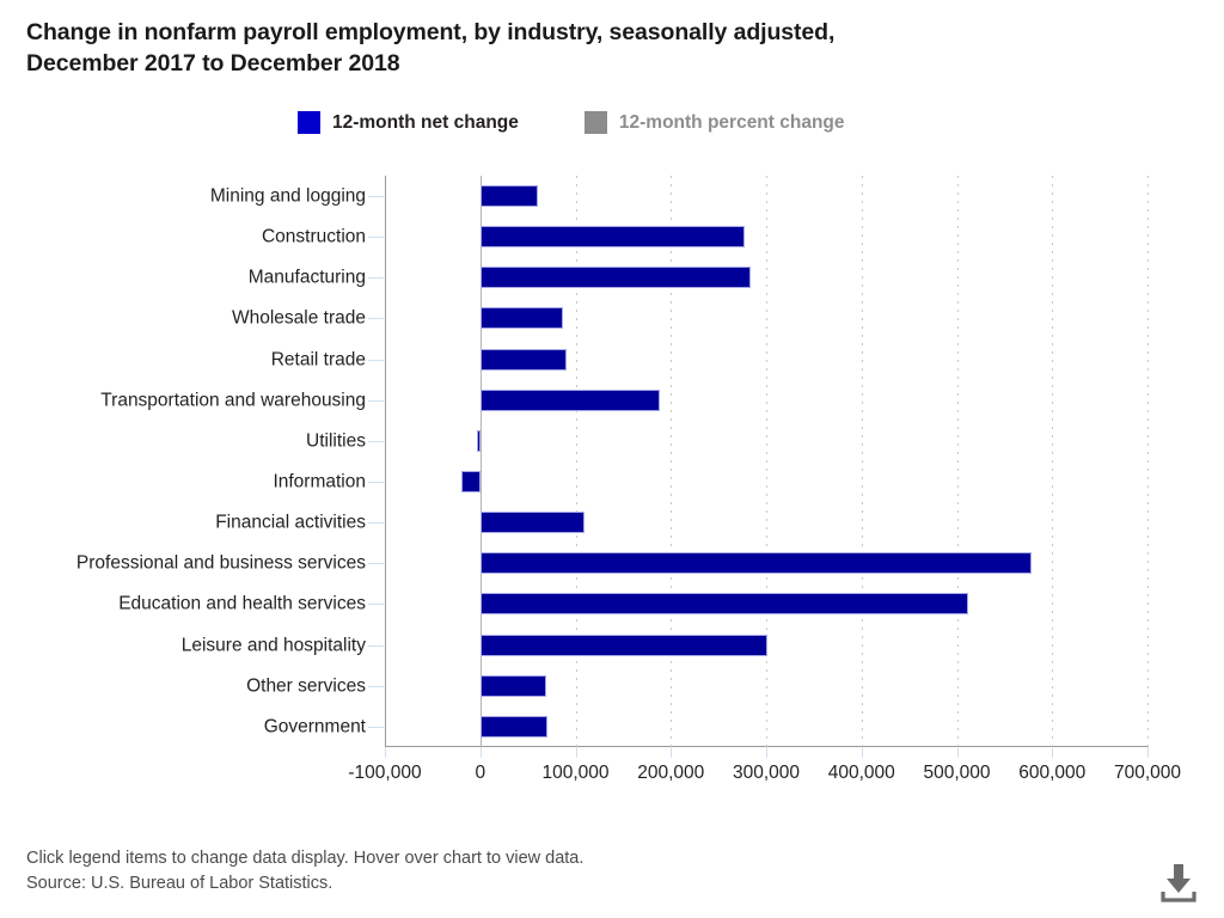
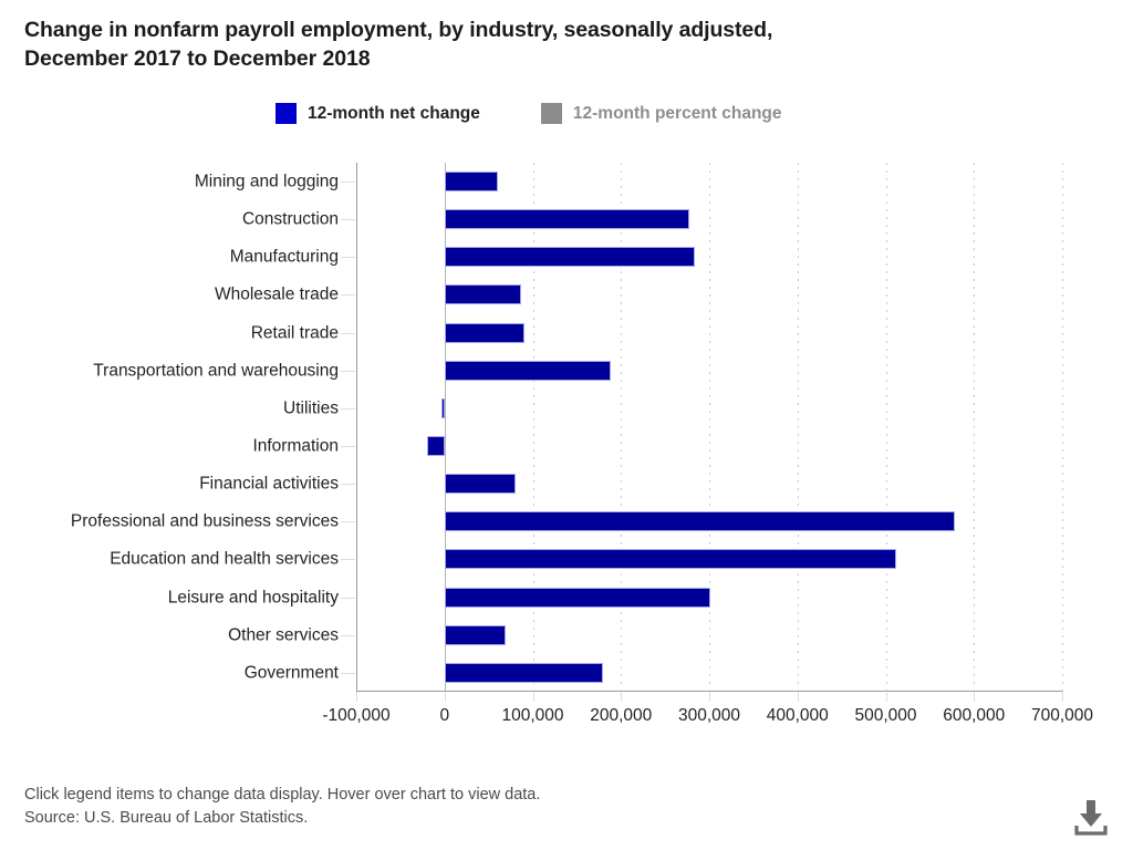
Financial activities: 110000 -> 80000
Government: 70000 -> 180000
